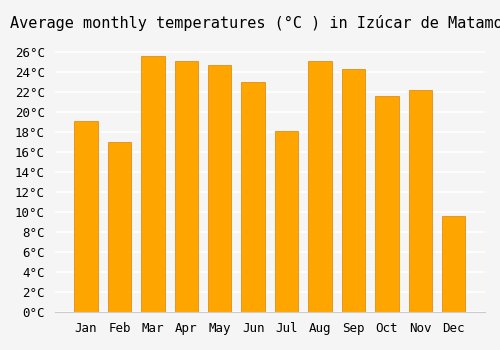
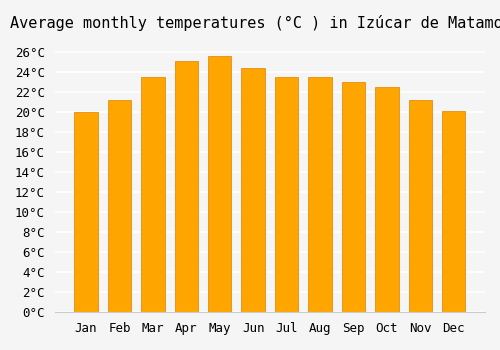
Jan: 19.1°C -> 20.0°C
Feb: 17.0°C -> 21.2°C
Mar: 25.6°C -> 23.5°C
May: 24.7°C -> 25.6°C
Jun: 23.0°C -> 24.4°C
Jul: 18.1°C -> 23.5°C
Aug: 25.1°C -> 23.5°C
Sep: 24.3°C -> 23.0°C
Oct: 21.6°C -> 22.5°C
Nov: 22.2°C -> 21.2°C
Dec: 9.6°C -> 20.1°C
